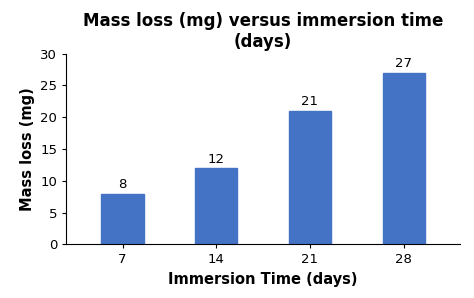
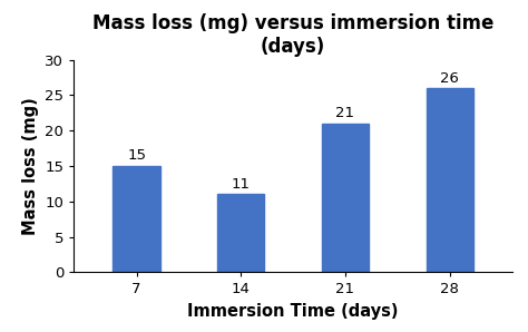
7: 8 -> 15
14: 12 -> 11
28: 27 -> 26
